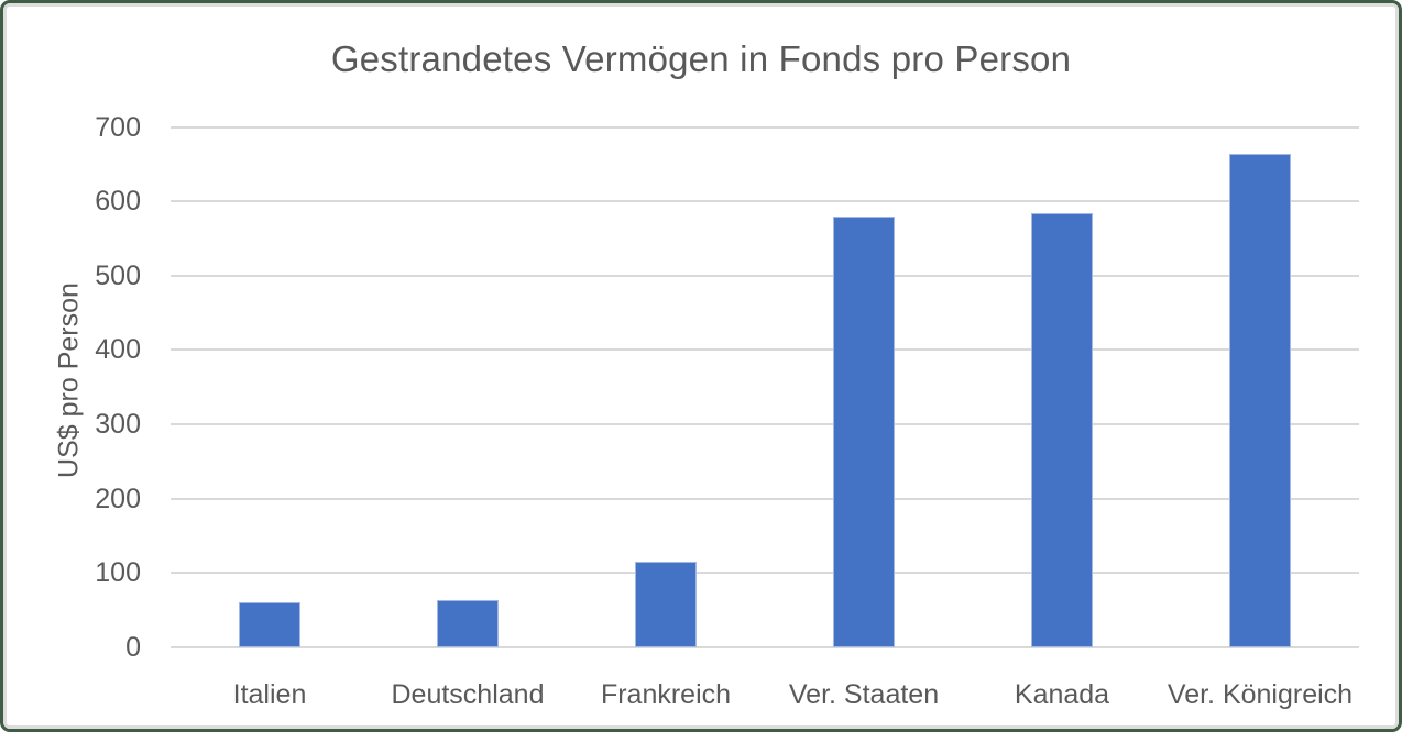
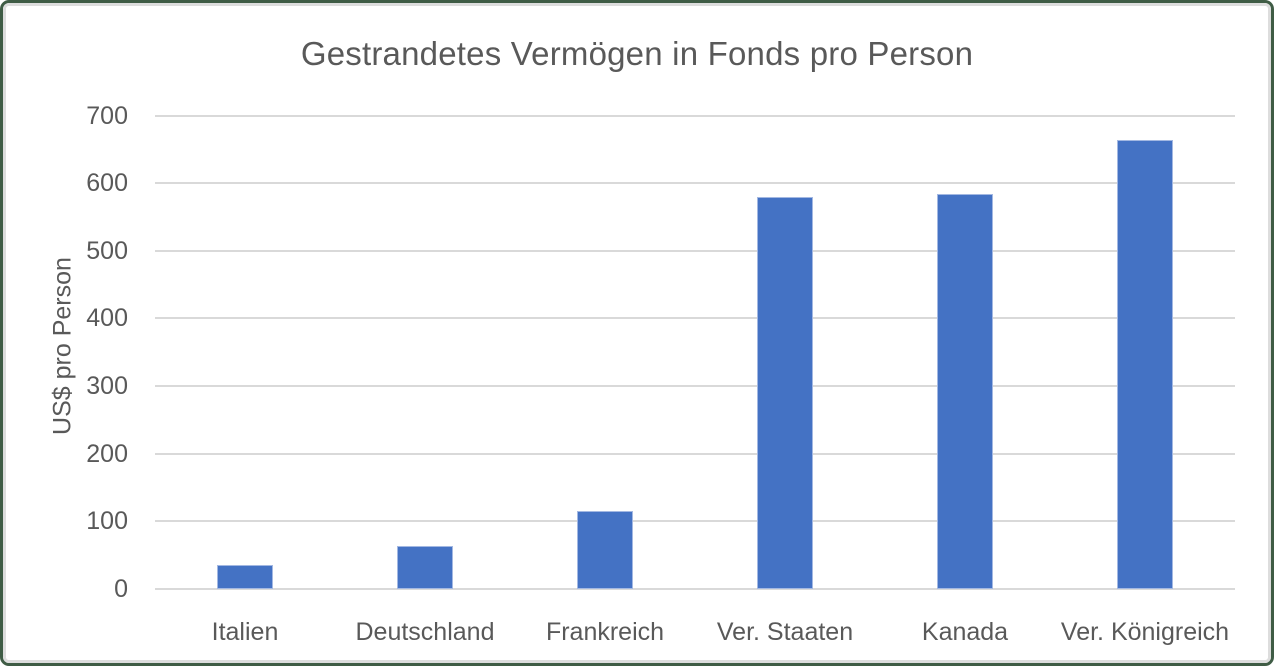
Italien: 60 -> 40
